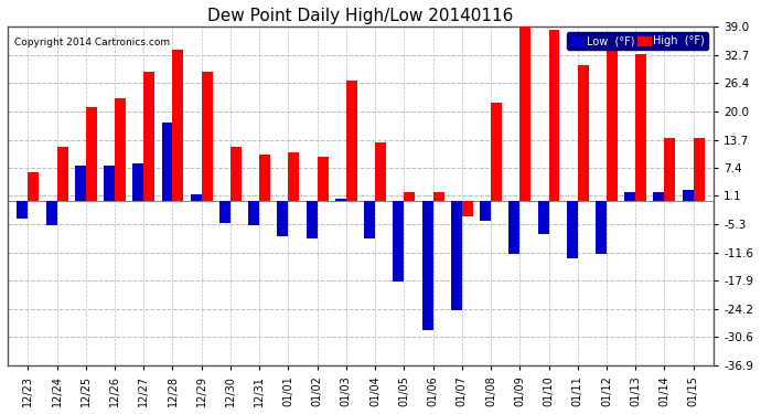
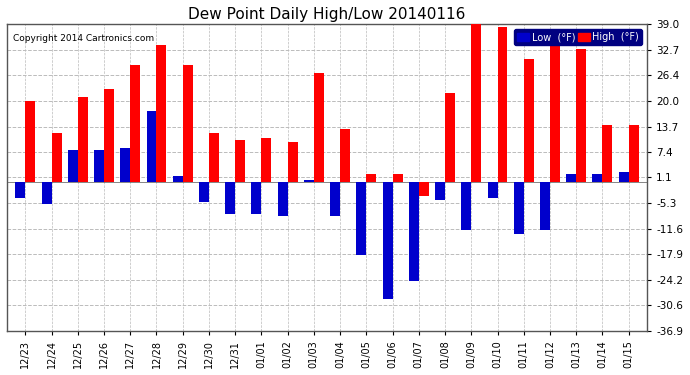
High (°F)/12/23: 6.5 -> 20.0
Low (°F)/12/31: -5.5 -> -8.0
Low (°F)/01/10: -7.5 -> -4.0
